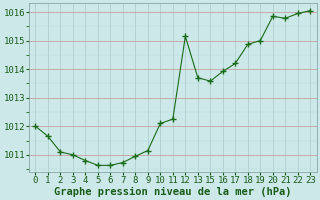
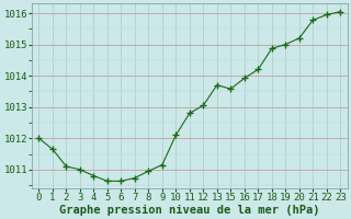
11: 1012.25 -> 1012.80
12: 1015.15 -> 1013.05
20: 1015.85 -> 1015.20
